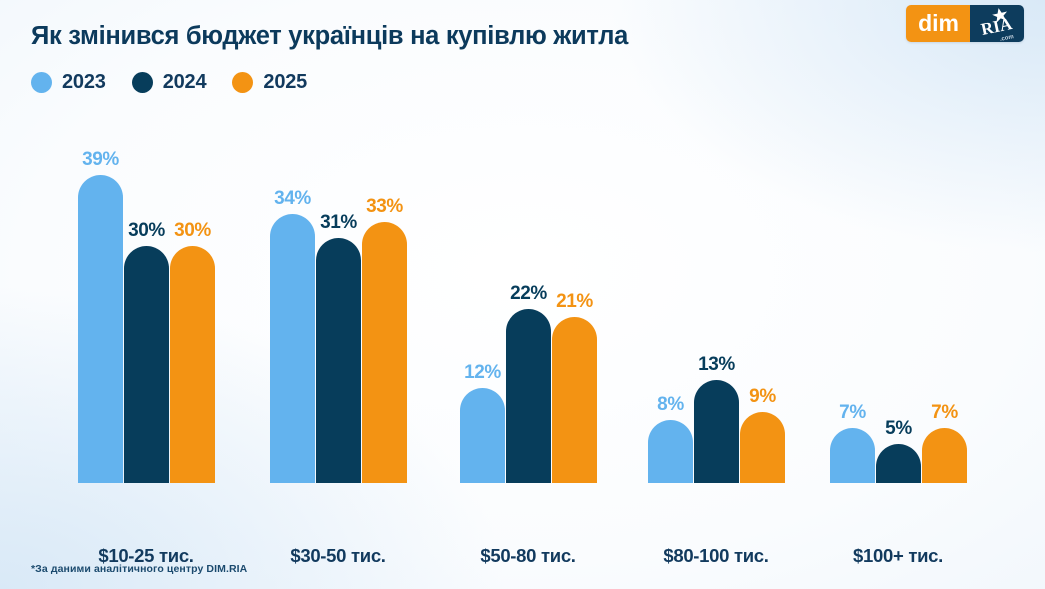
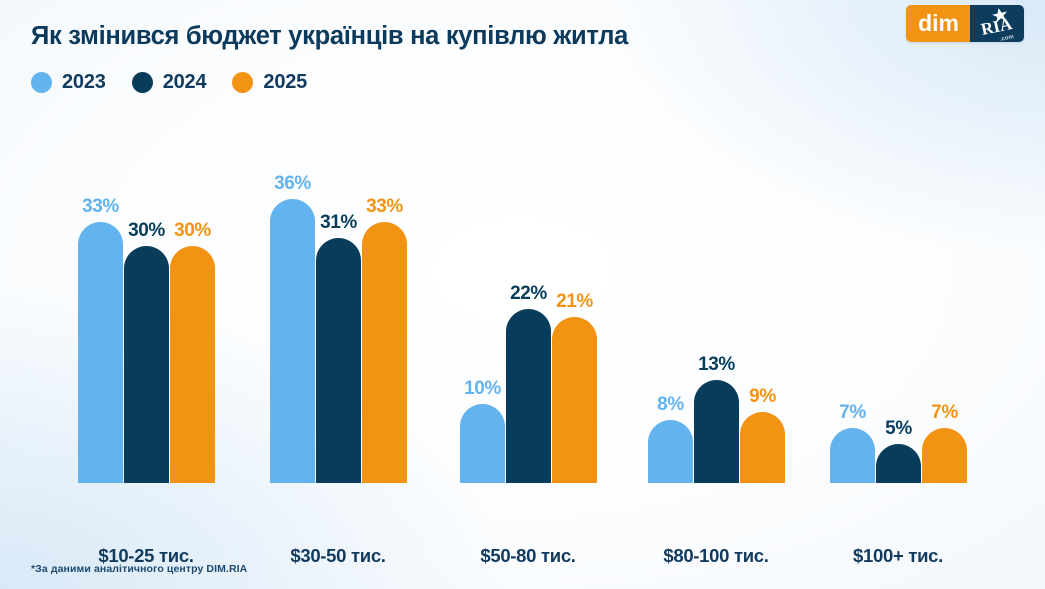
2023/$10-25 тис.: 39% -> 33%
2023/$30-50 тис.: 34% -> 36%
2023/$50-80 тис.: 12% -> 10%
